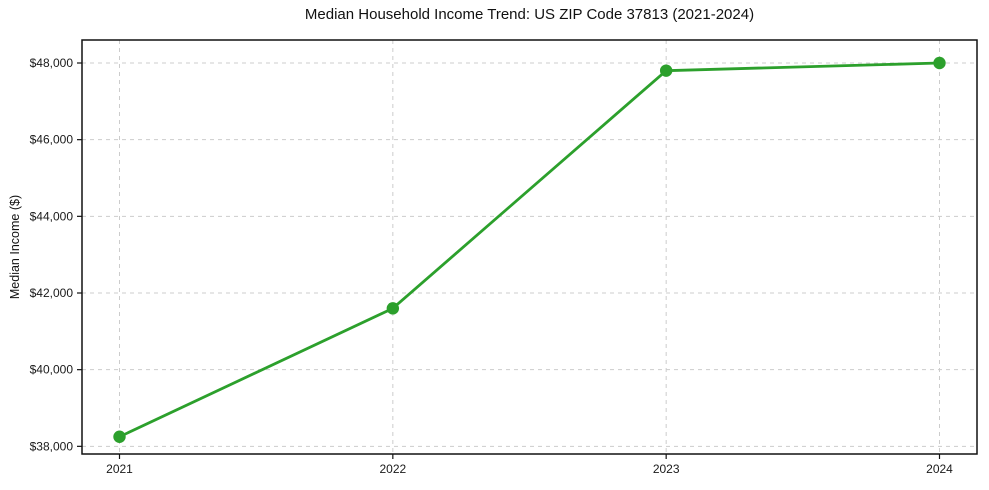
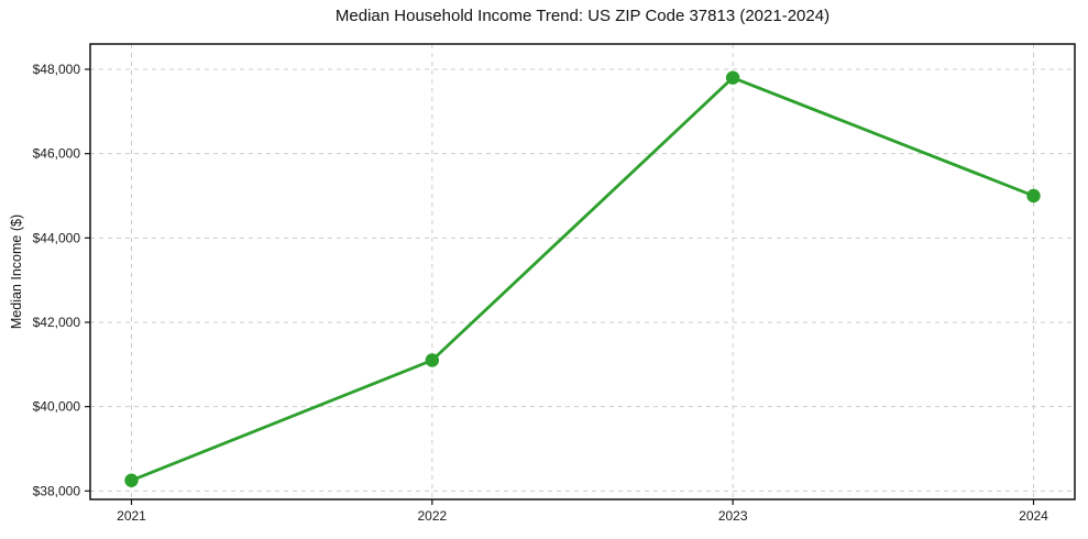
2022: $41600 -> $41100
2024: $48000 -> $45000
